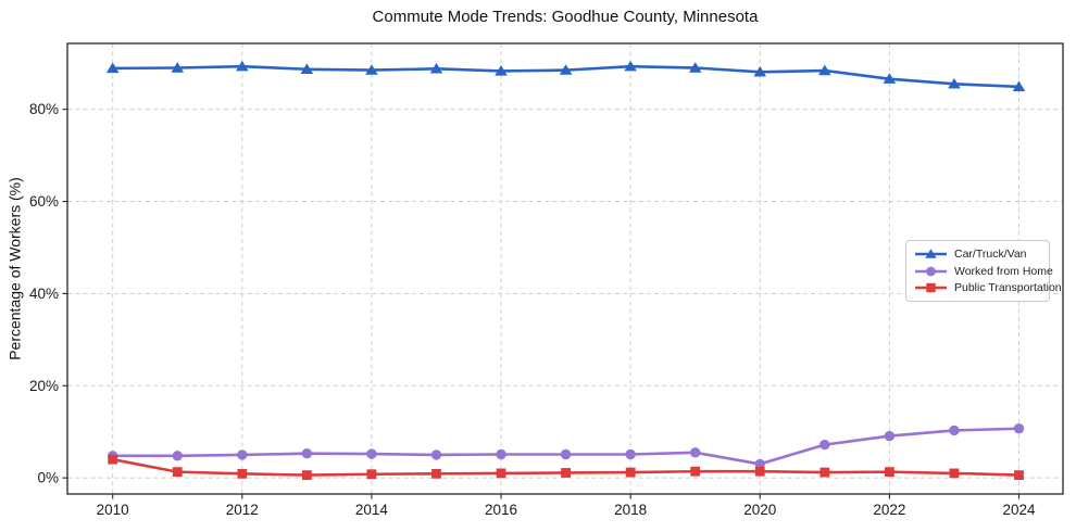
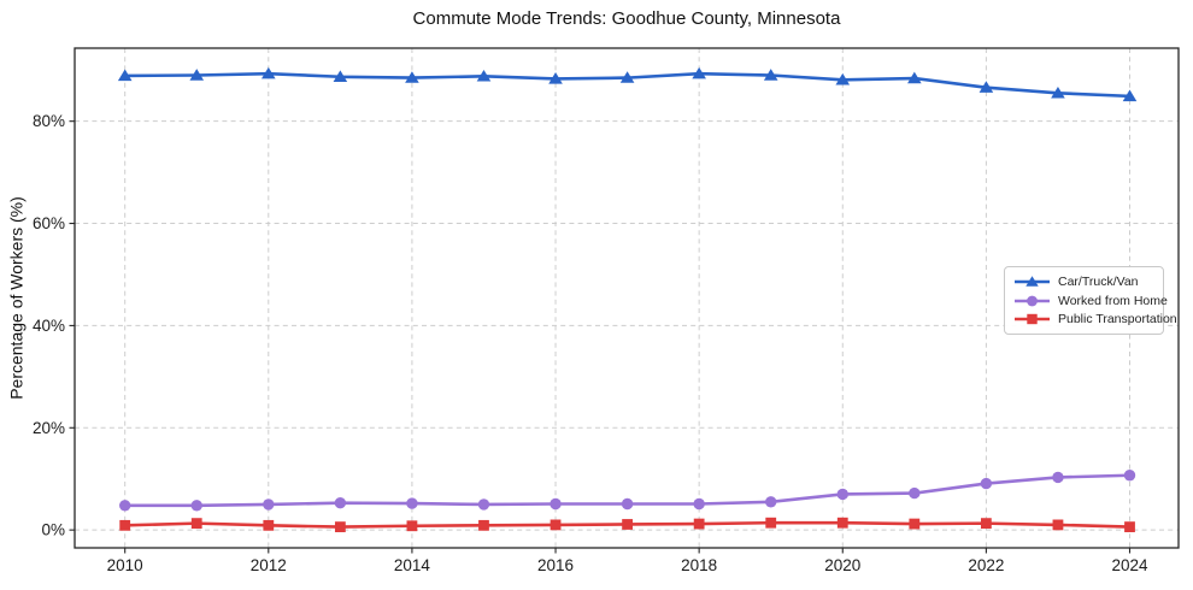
Public Transportation/2010: 4% -> 1%
Worked from Home/2020: 3% -> 7%
